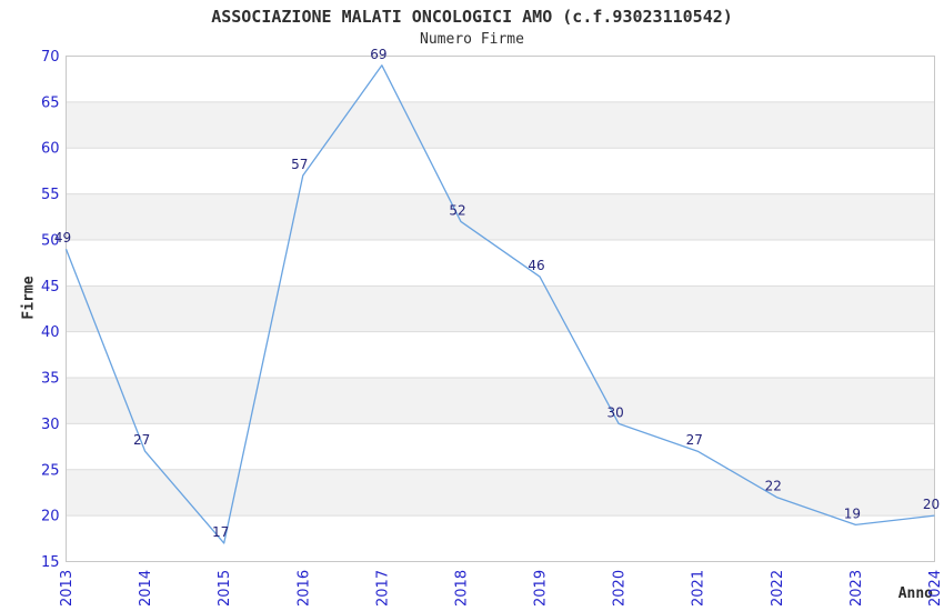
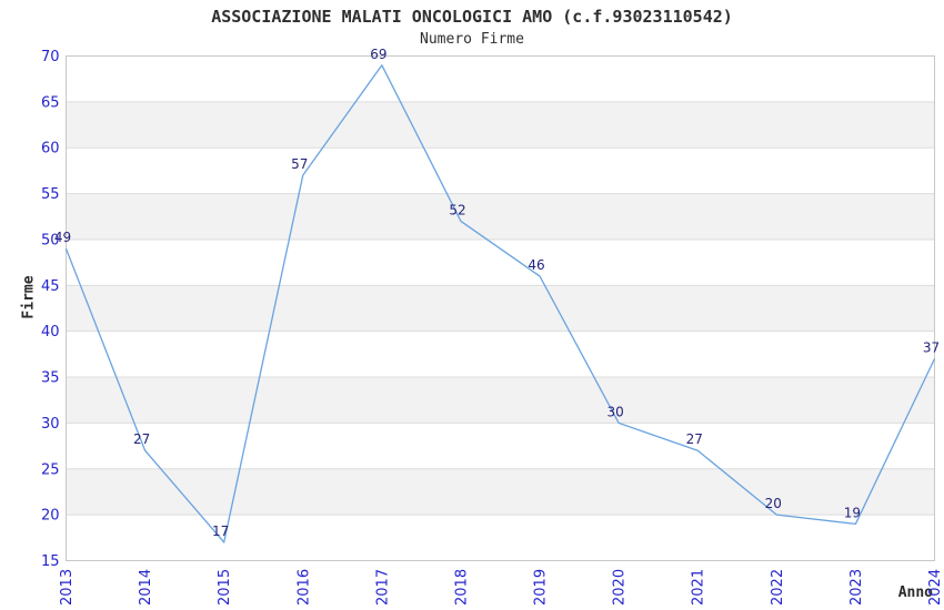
2022: 22 -> 20
2024: 20 -> 37
